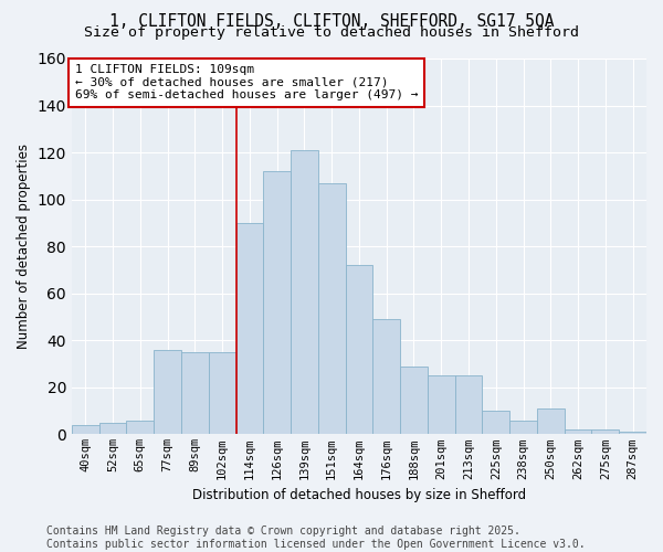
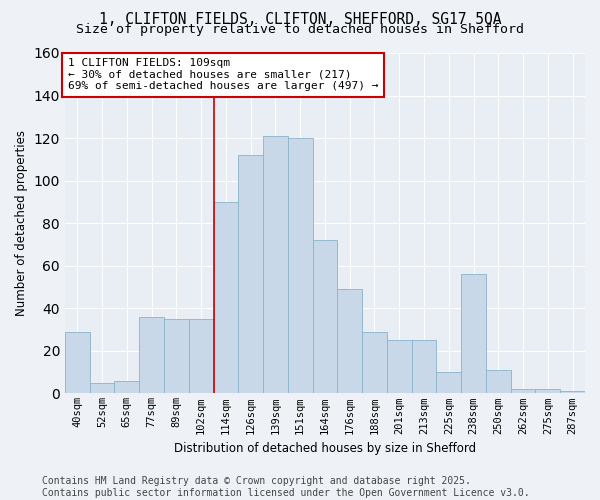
40sqm: 4 -> 29
151sqm: 107 -> 120
238sqm: 6 -> 56
